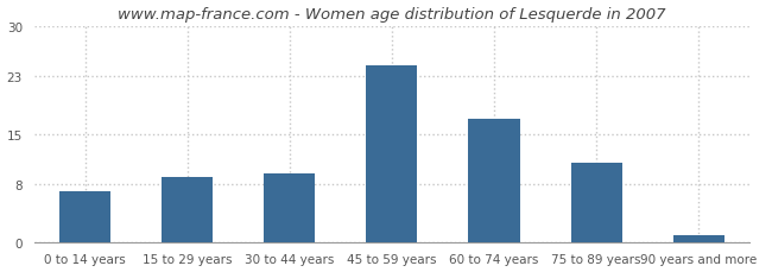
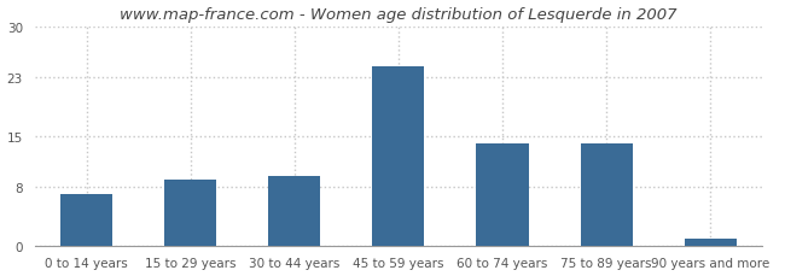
60 to 74 years: 17.0 -> 14.0
75 to 89 years: 11.0 -> 14.0
